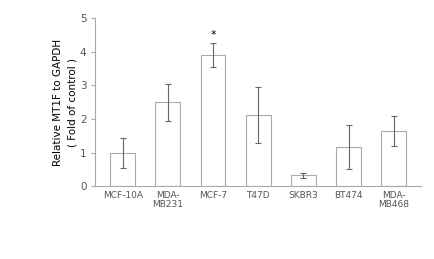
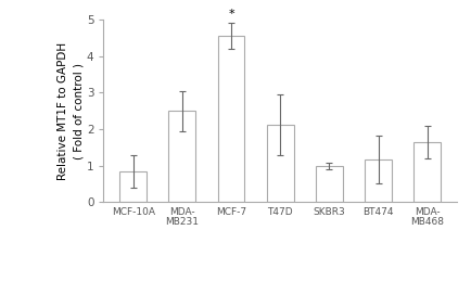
MCF-10A: 1.00 -> 0.85
MCF-7: 3.90 -> 4.55
SKBR3: 0.33 -> 1.00
